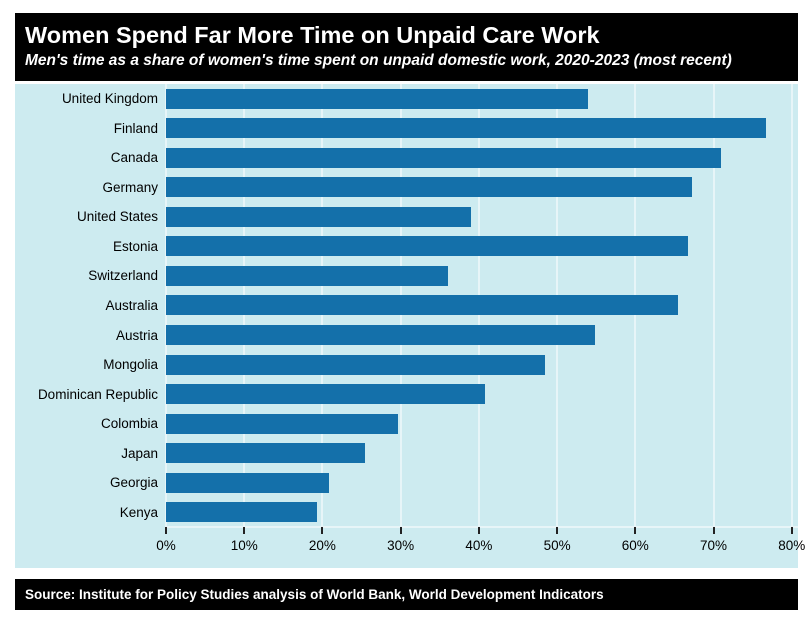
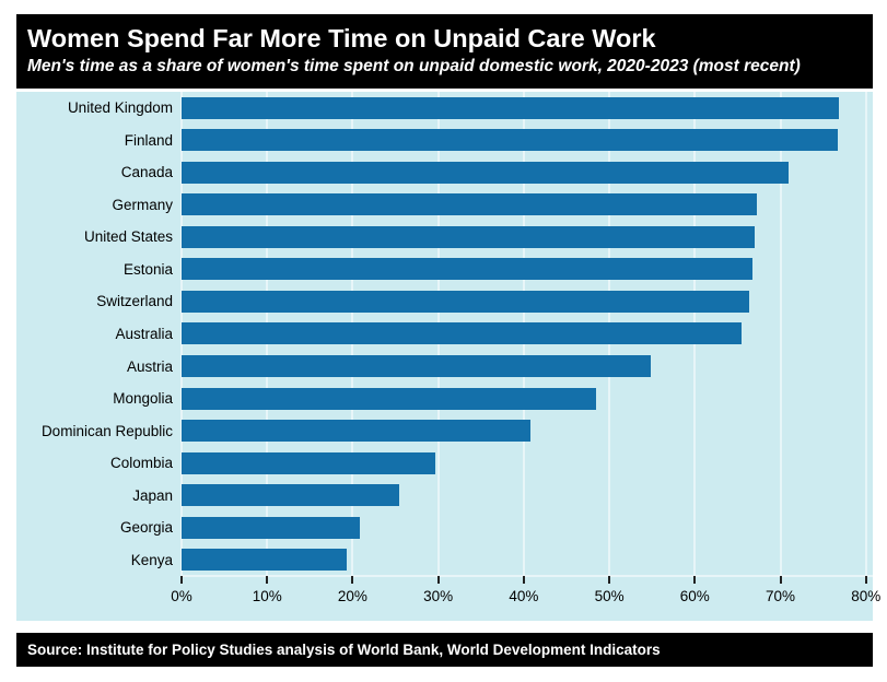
United Kingdom: 54% -> 77%
United States: 39% -> 67%
Switzerland: 36% -> 66%
